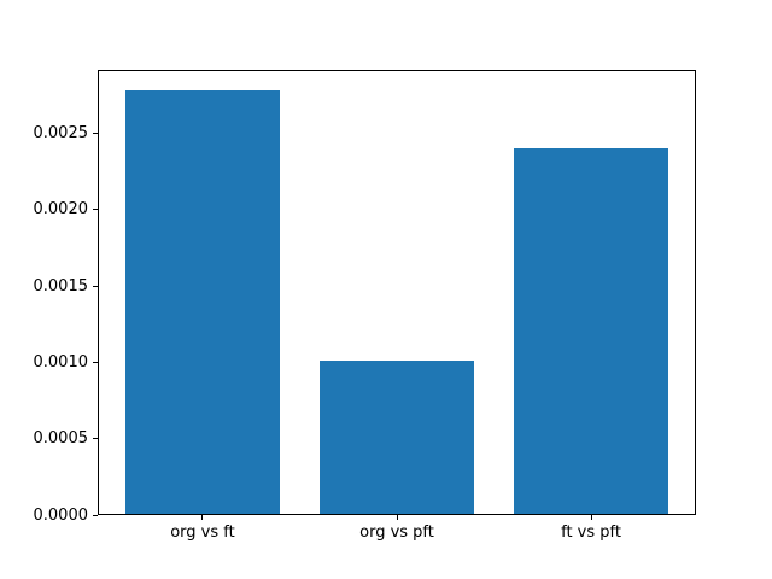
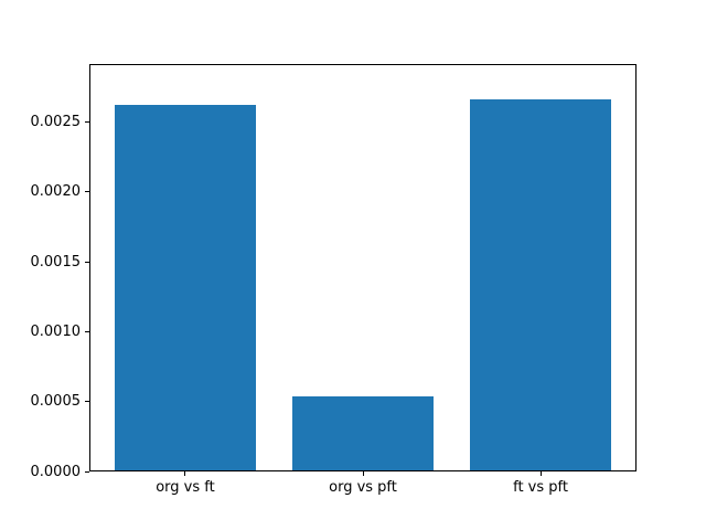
org vs ft: 0.00278 -> 0.00262
org vs pft: 0.00101 -> 0.00054
ft vs pft: 0.00240 -> 0.00266
